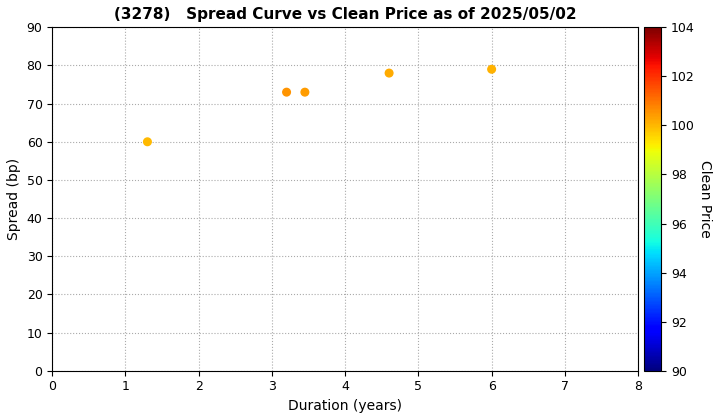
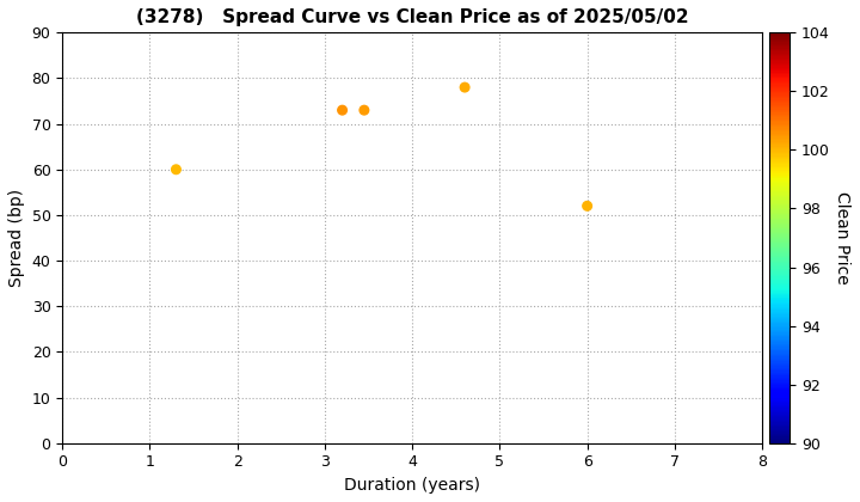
6: 79 -> 52
